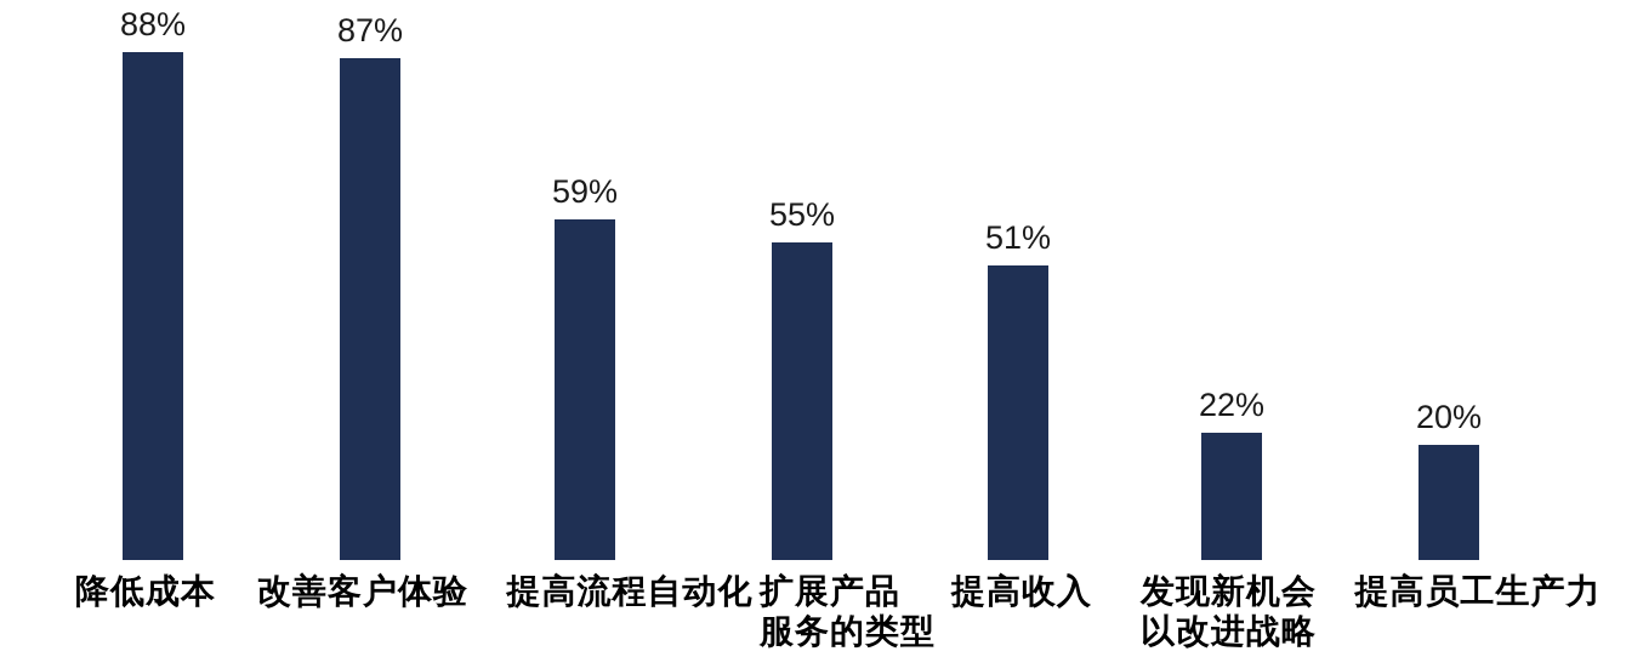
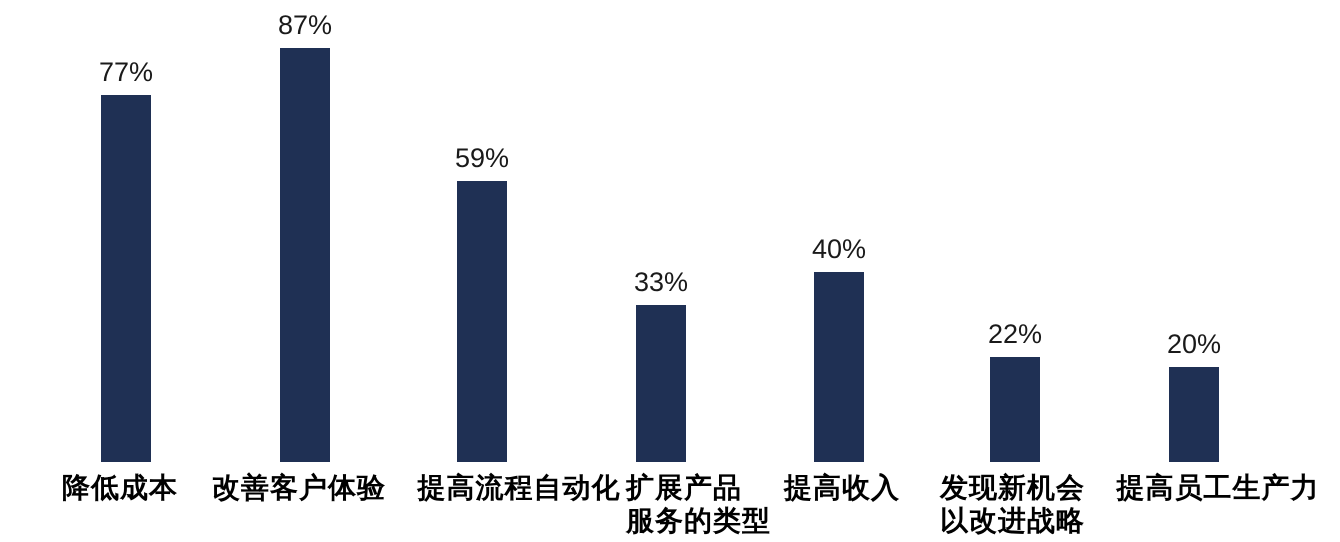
降低成本: 88% -> 77%
扩展产品 服务的类型: 55% -> 33%
提高收入: 51% -> 40%
